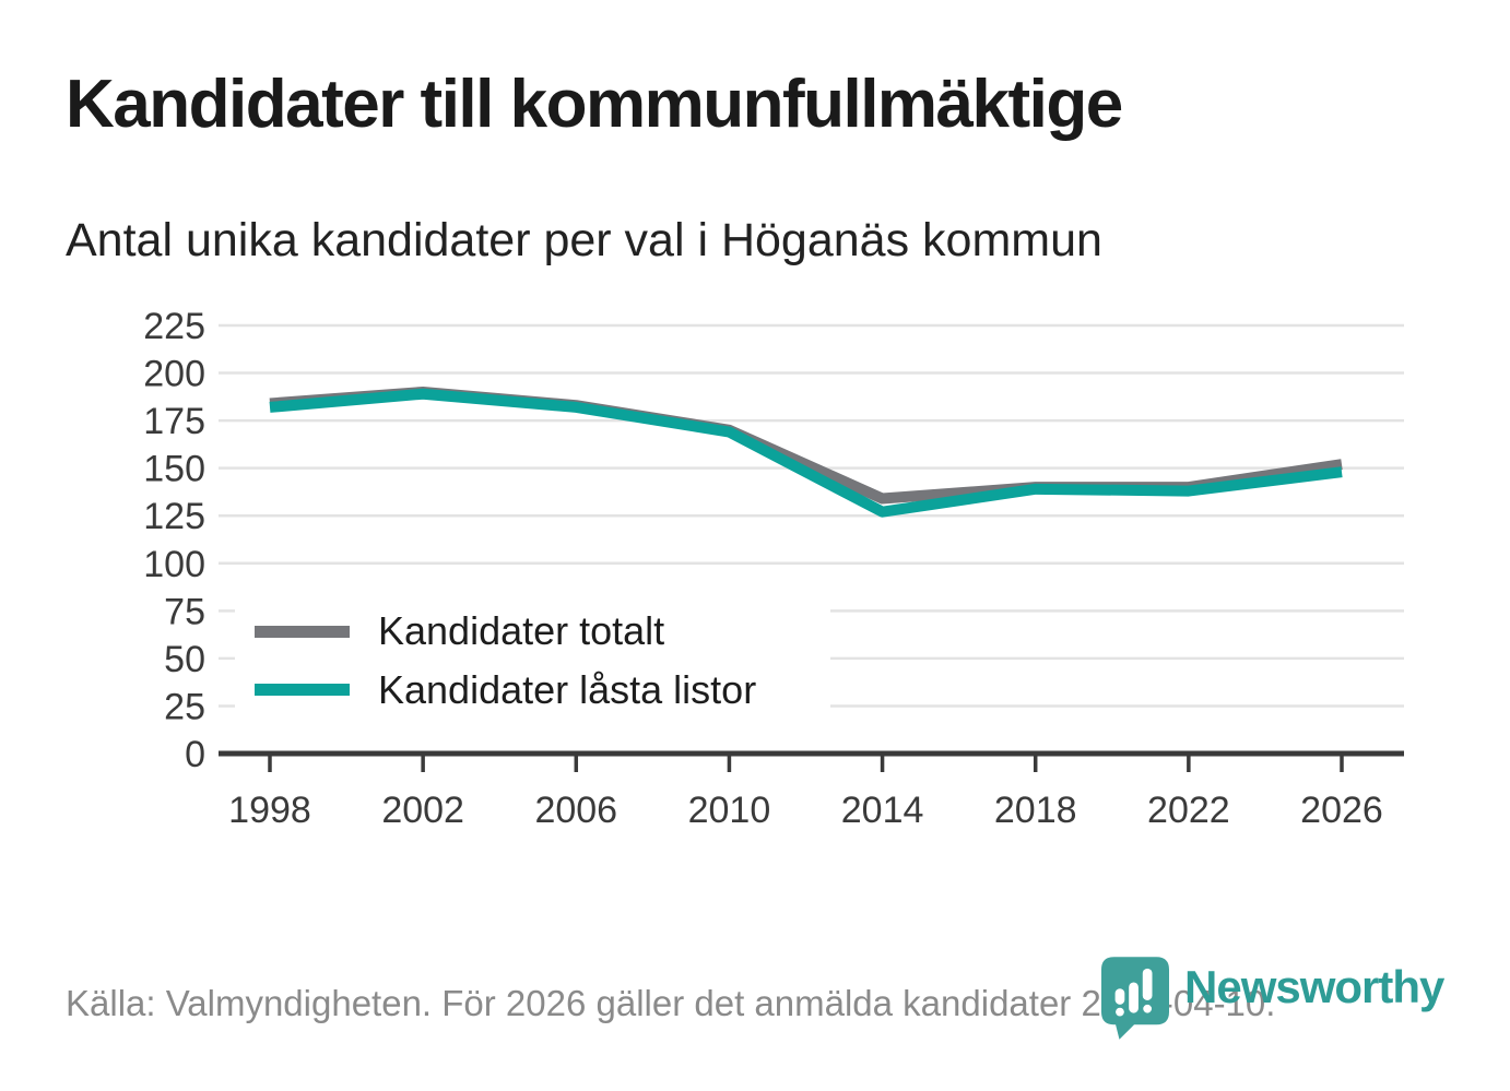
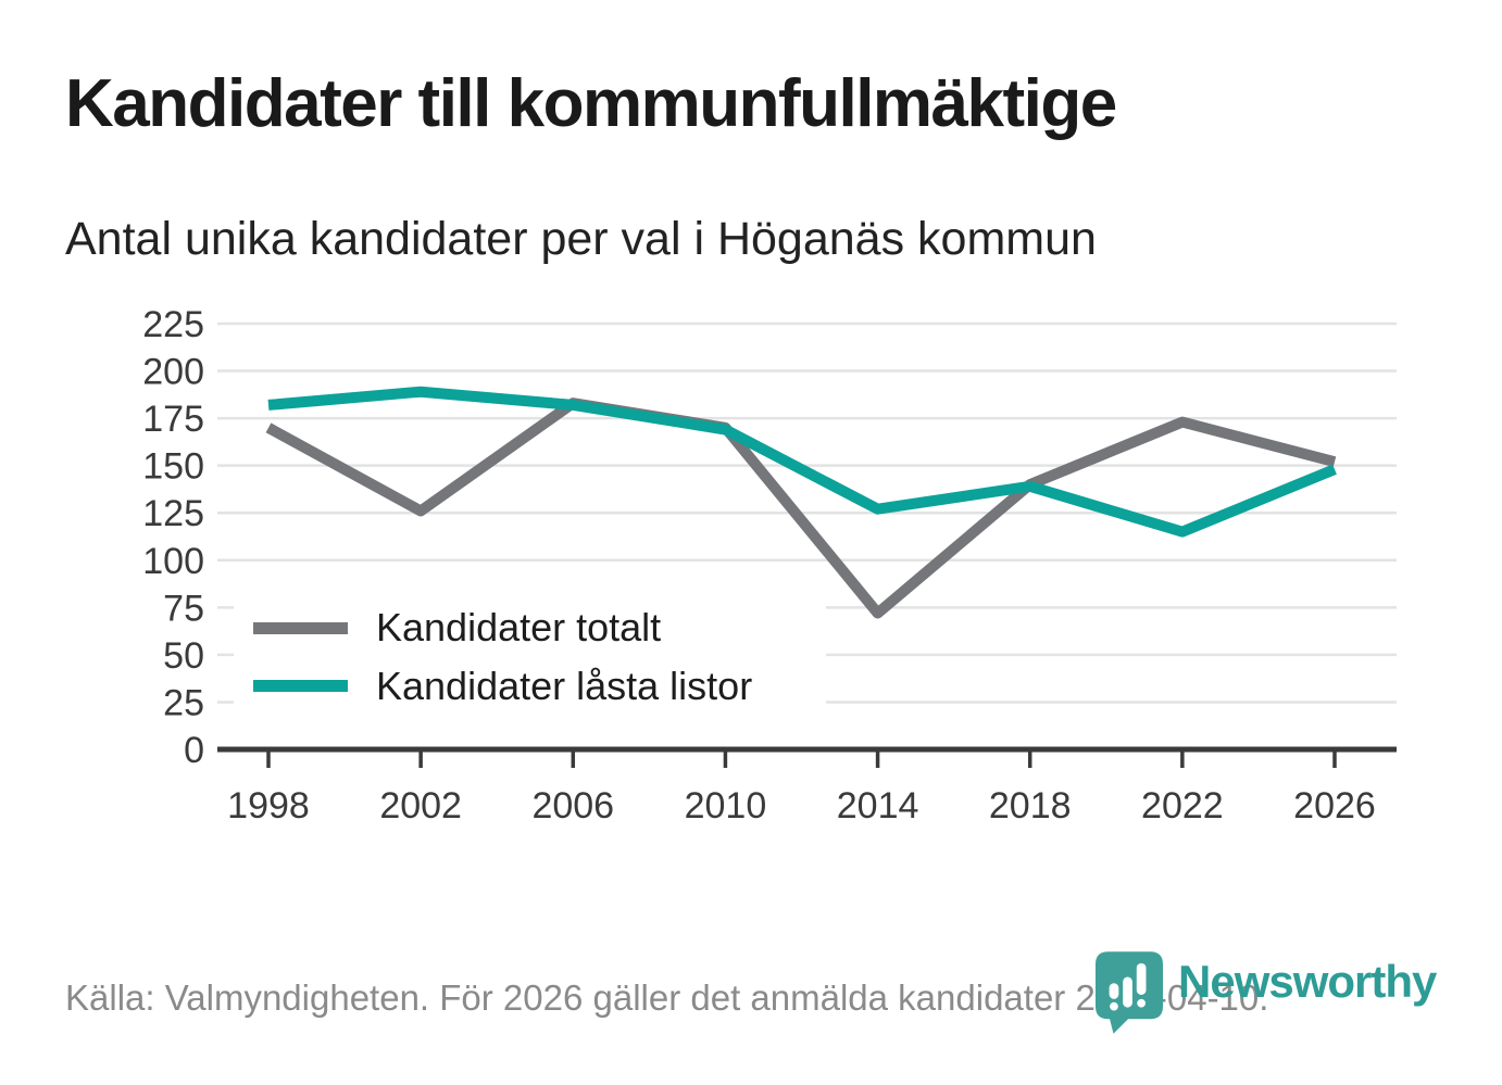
Kandidater totalt/1998: 184 -> 170
Kandidater totalt/2002: 190 -> 126
Kandidater totalt/2014: 134 -> 72
Kandidater totalt/2022: 140 -> 173
Kandidater låsta listor/2022: 138 -> 115
